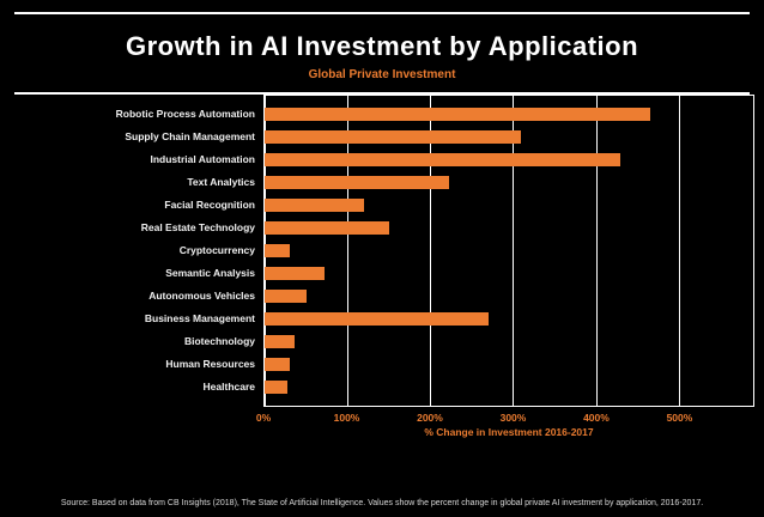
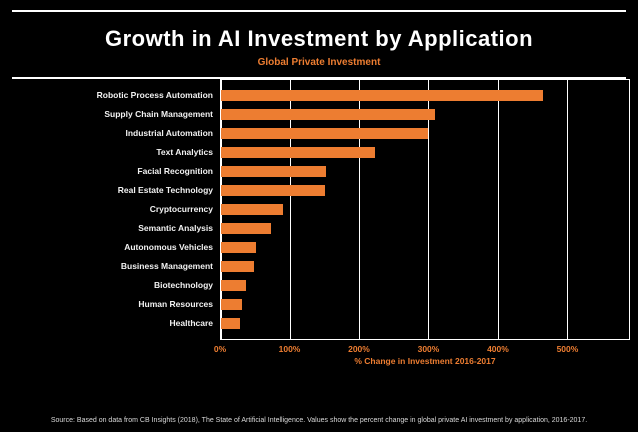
Industrial Automation: 430% -> 300%
Facial Recognition: 120% -> 150%
Cryptocurrency: 30% -> 90%
Business Management: 270% -> 50%
